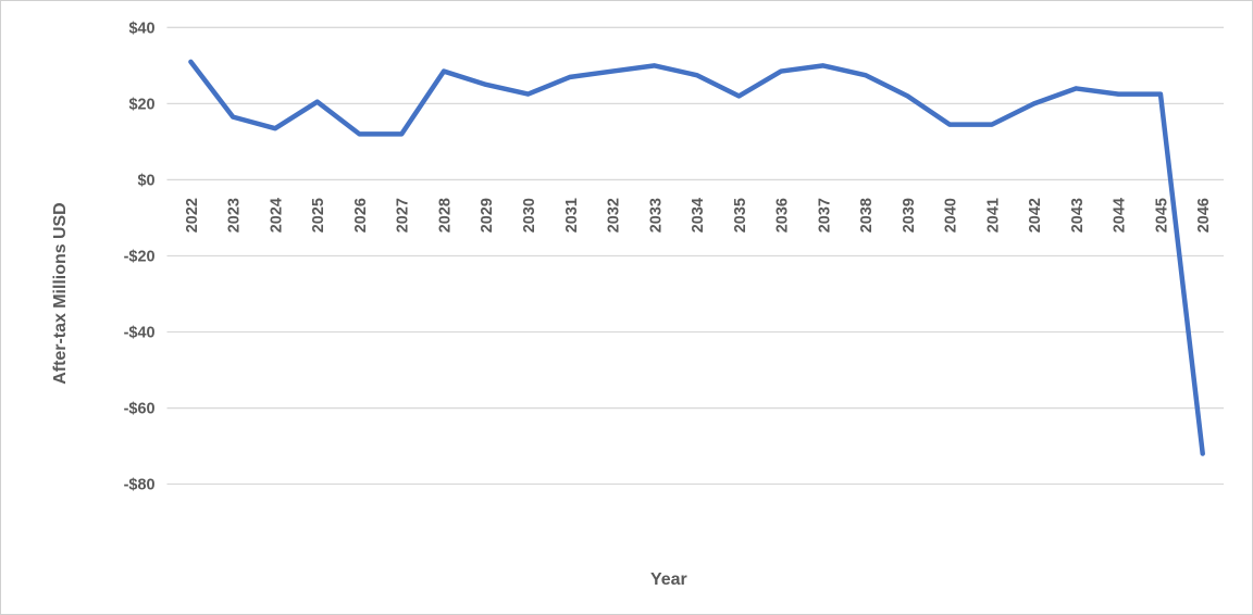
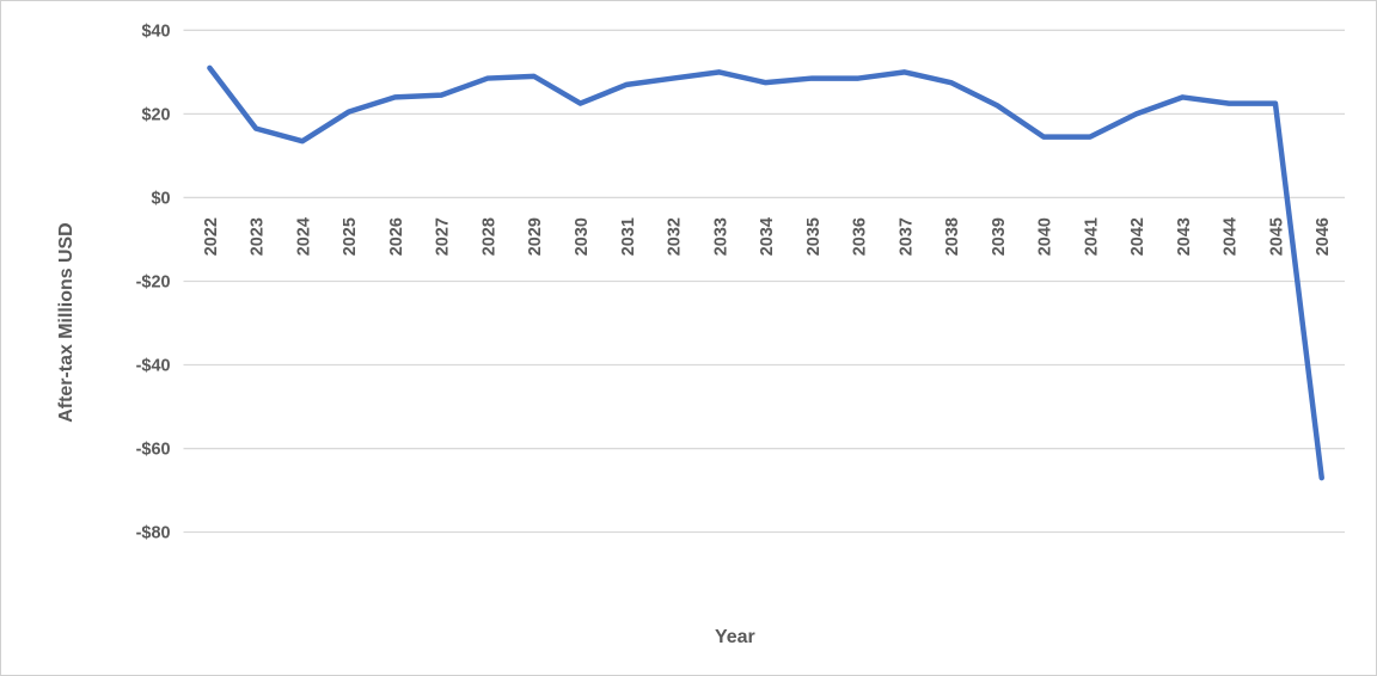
2026: $12 -> $24
2027: $12 -> $24
2029: $25 -> $29
2035: $22 -> $28
2046: -$72 -> -$67
